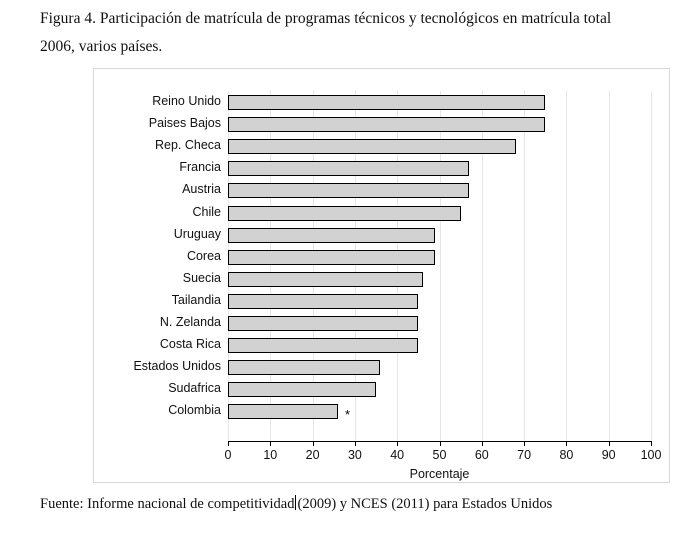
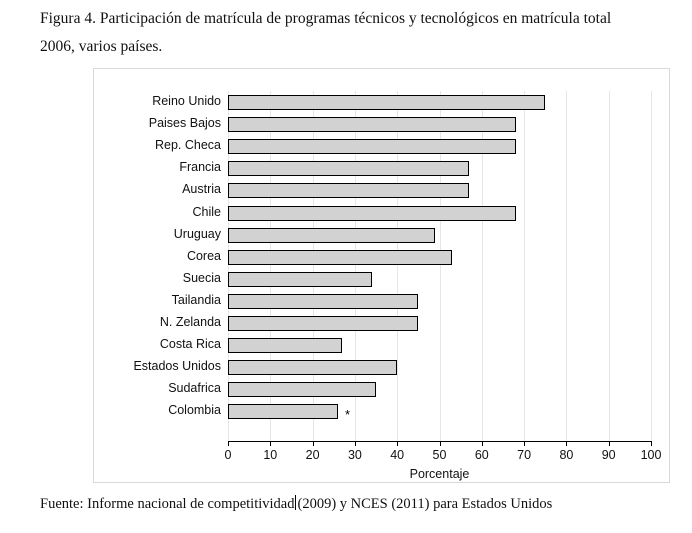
Paises Bajos: 75 -> 68
Chile: 55 -> 68
Corea: 49 -> 53
Suecia: 46 -> 34
Costa Rica: 45 -> 27
Estados Unidos: 36 -> 40
